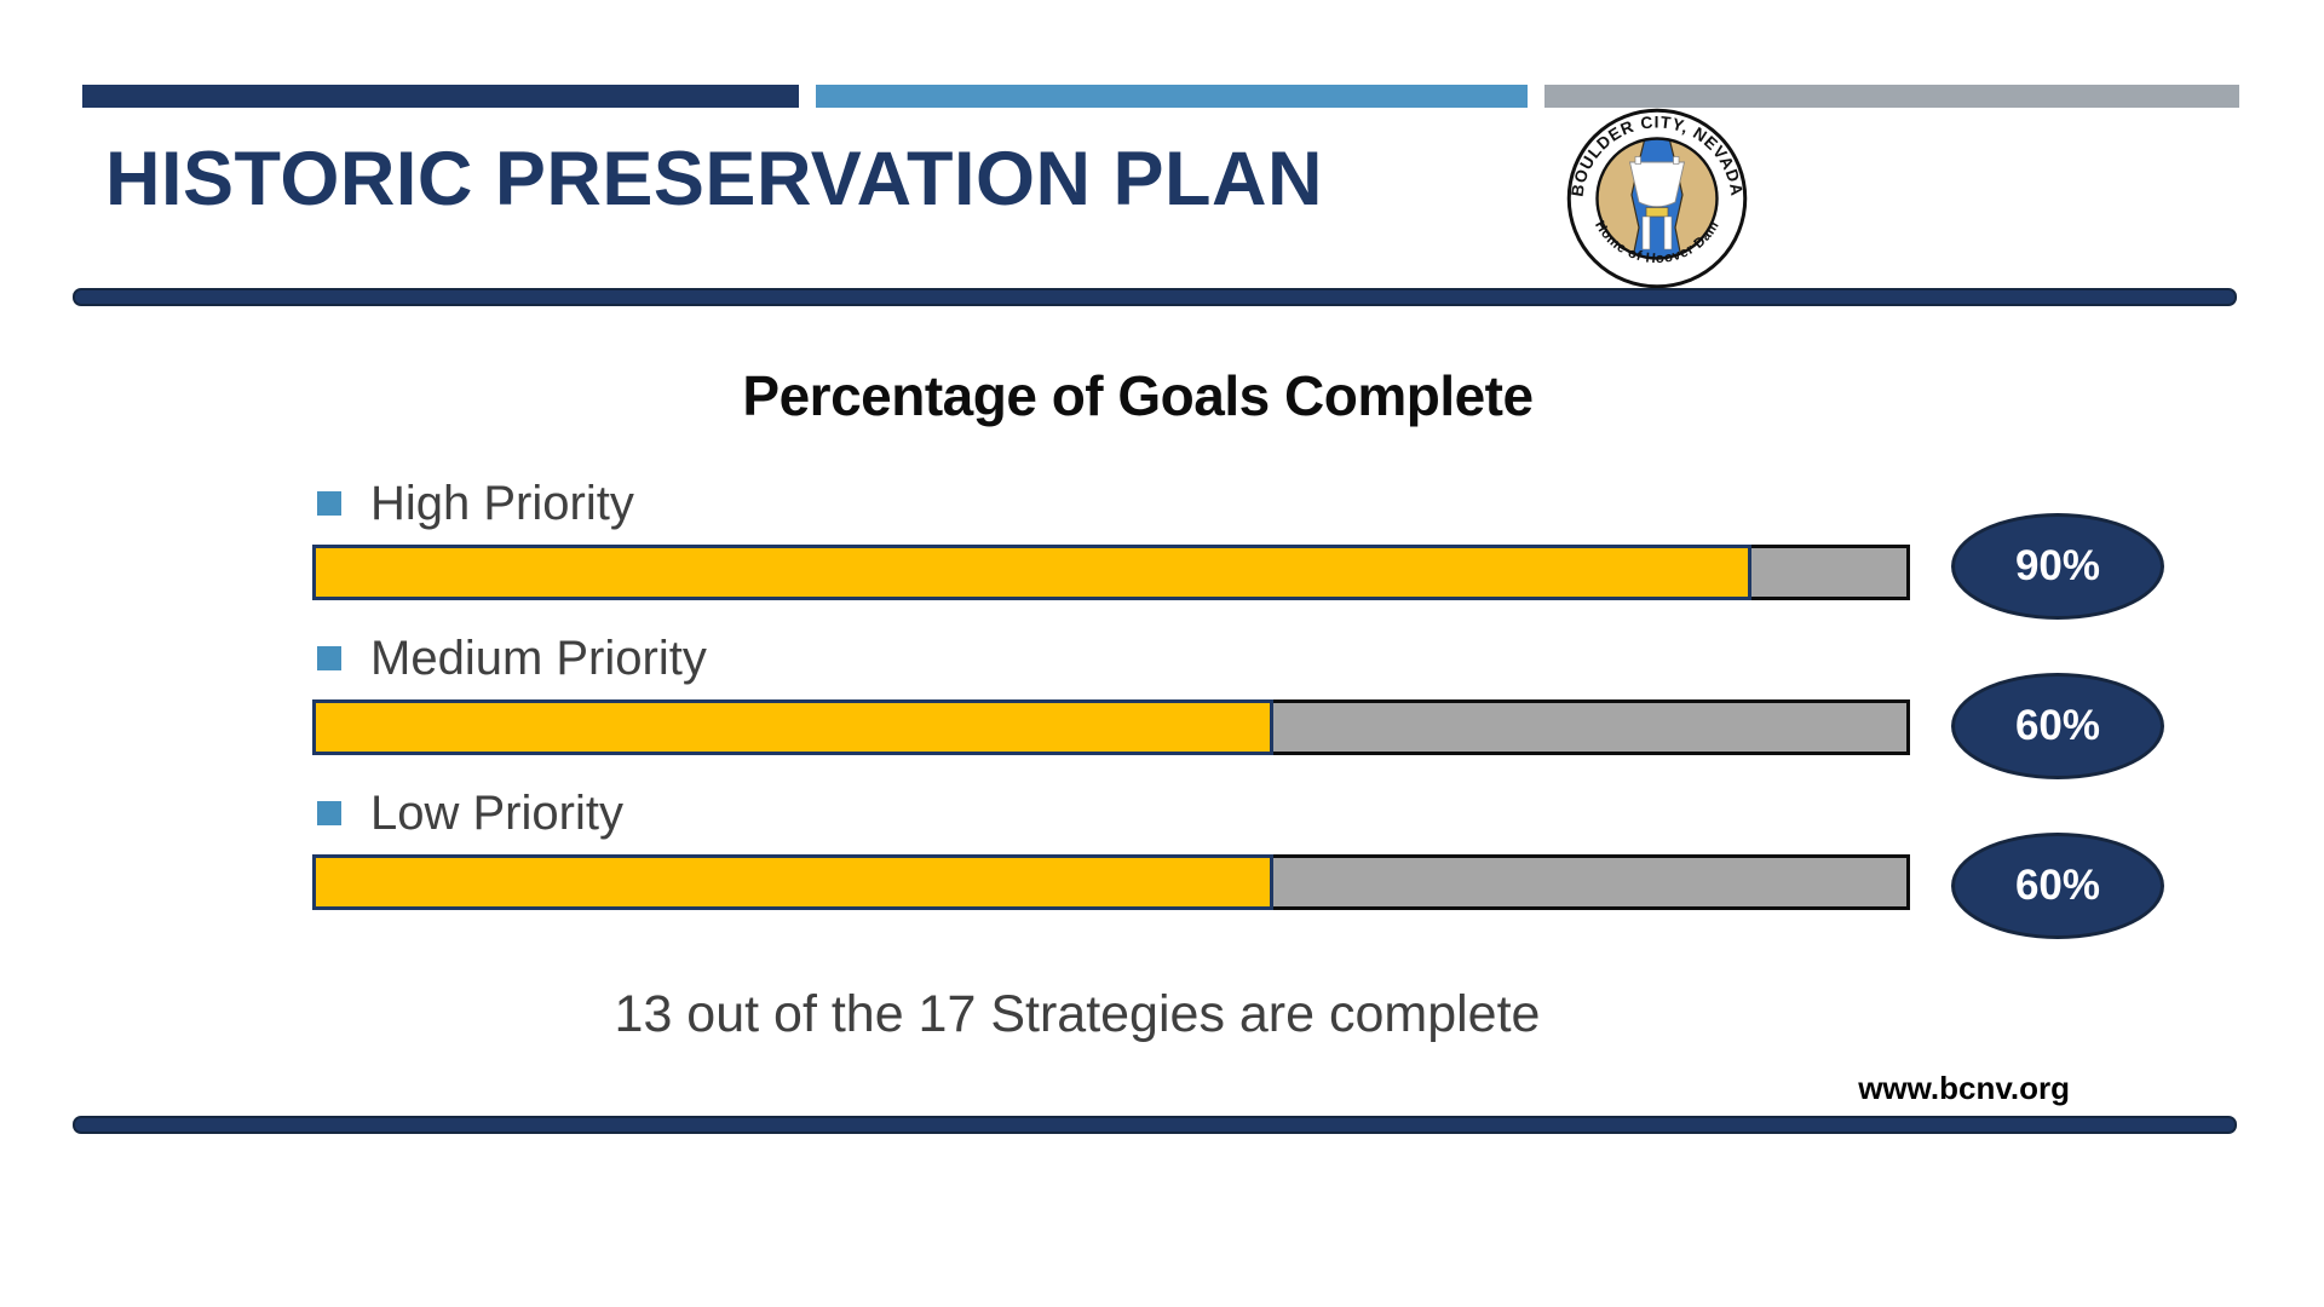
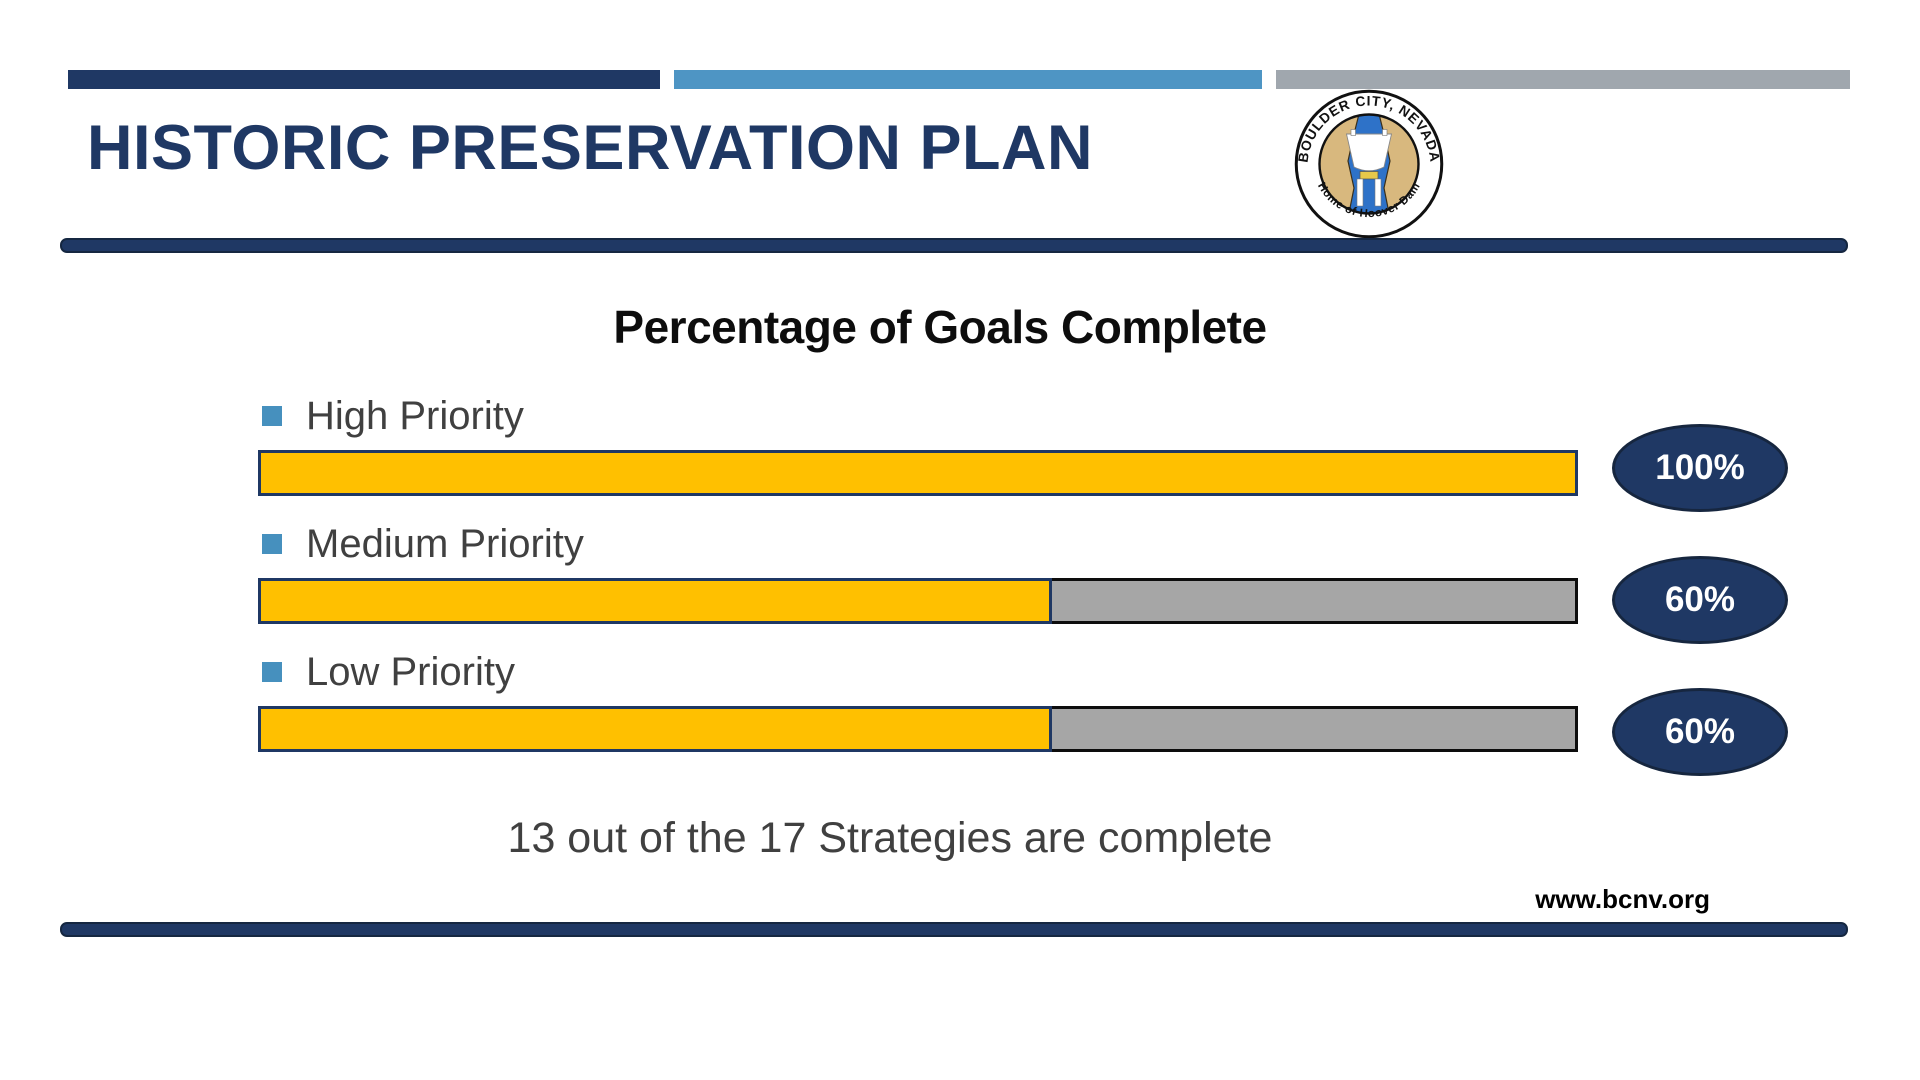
High Priority: 90% -> 100%
